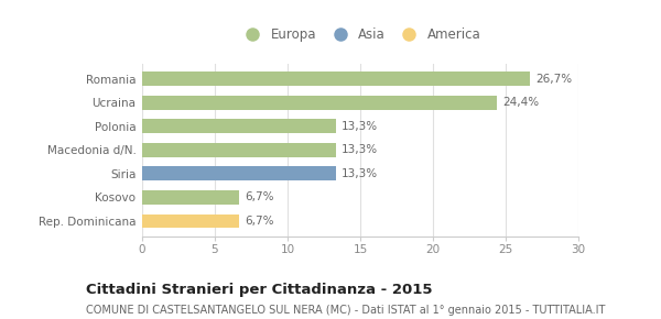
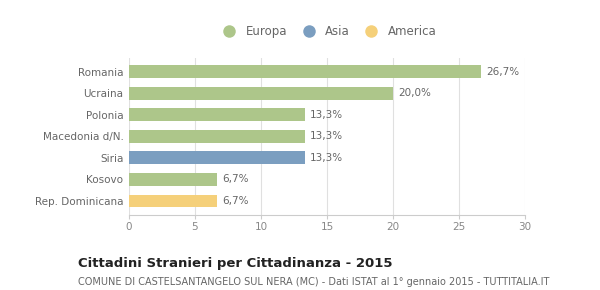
Ucraina: 24,4% -> 20,0%
